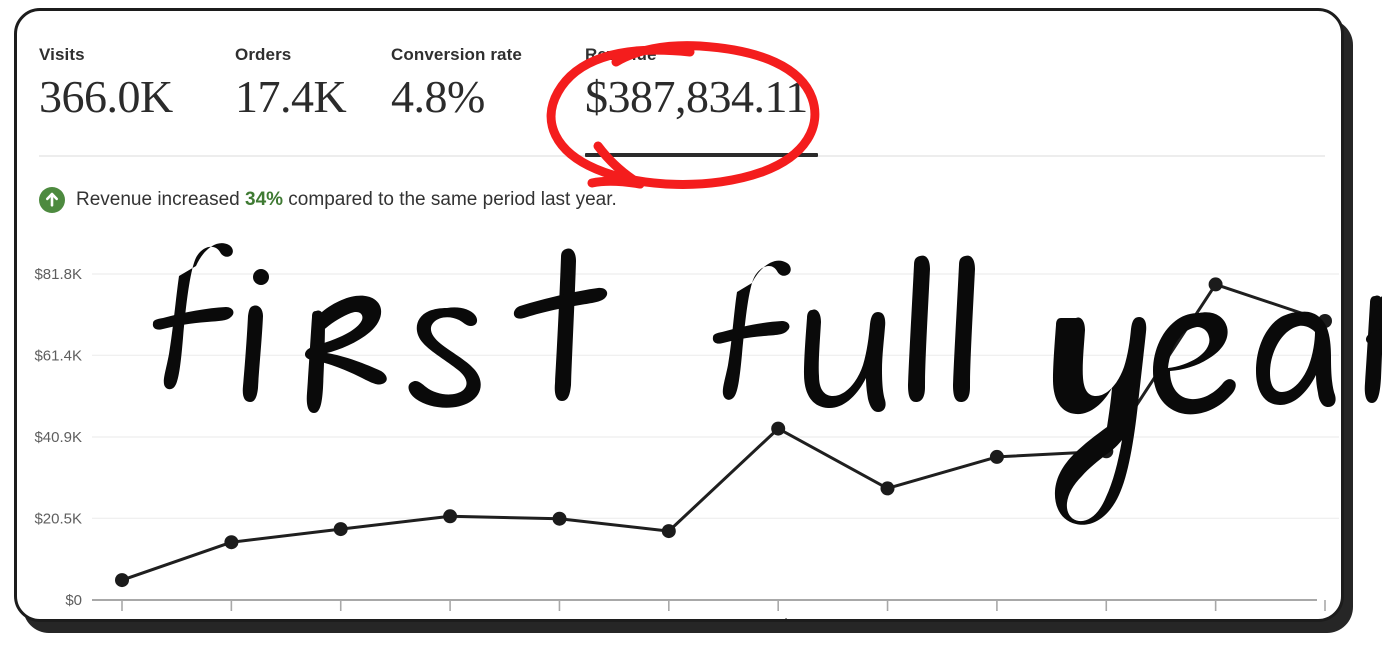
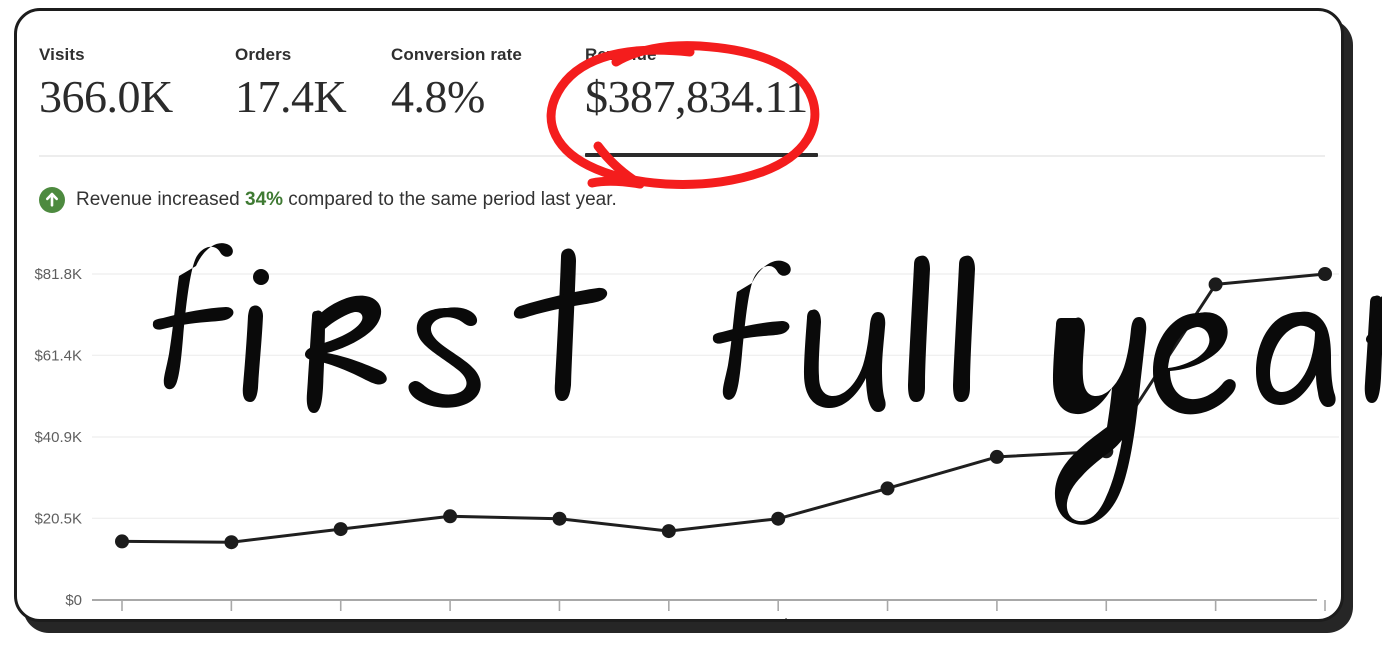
Jan: $5K -> $15K
Jul: $43K -> $20K
Dec: $70K -> $82K
